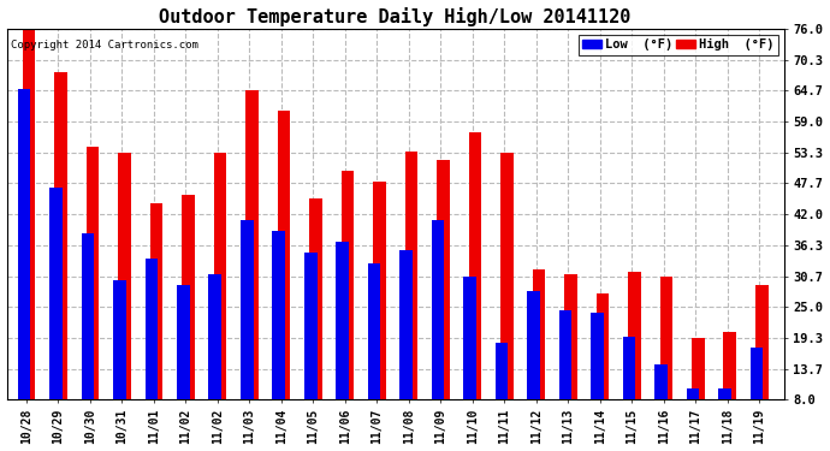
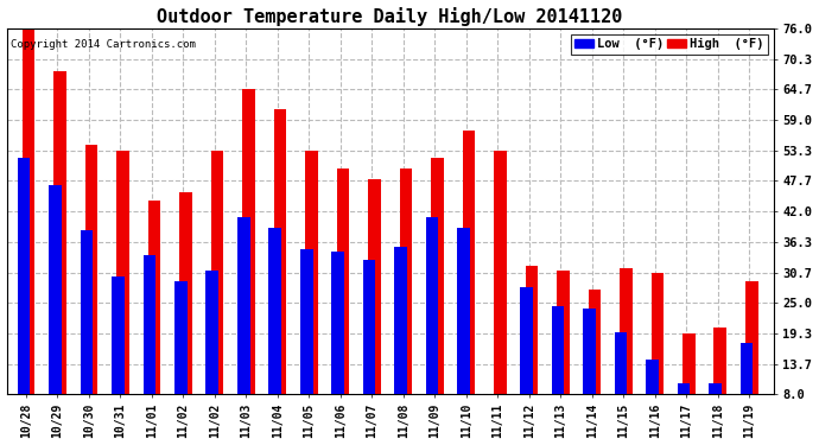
Low (°F)/10/28: 65.0 -> 52.0
High (°F)/11/05: 45.0 -> 53.3
Low (°F)/11/06: 37.0 -> 34.5
High (°F)/11/08: 53.5 -> 50.0
Low (°F)/11/10: 30.5 -> 39.0
Low (°F)/11/11: 18.5 -> 8.0
